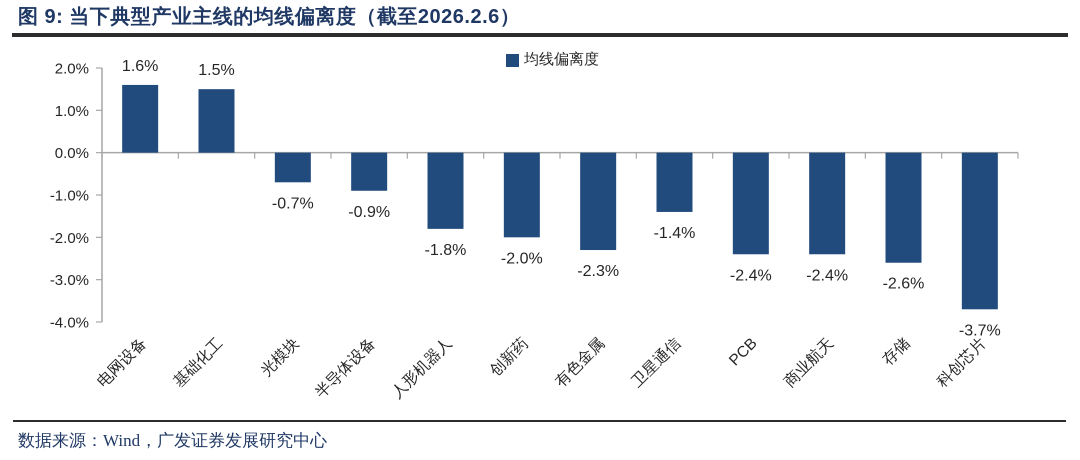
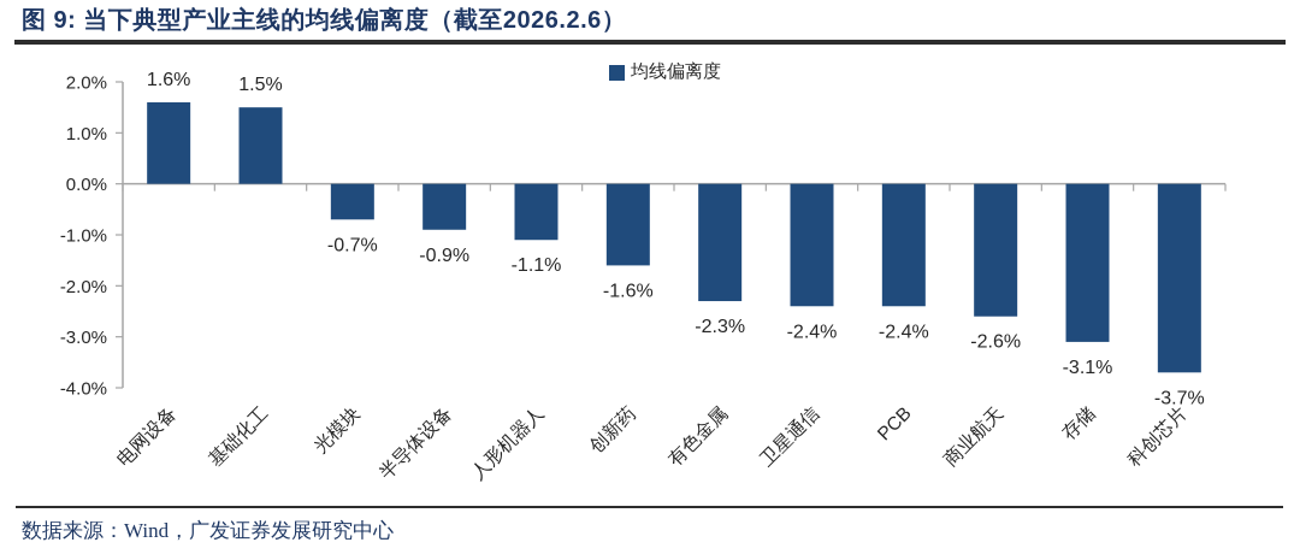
人形机器人: -1.8% -> -1.1%
创新药: -2.0% -> -1.6%
卫星通信: -1.4% -> -2.4%
商业航天: -2.4% -> -2.6%
存储: -2.6% -> -3.1%
